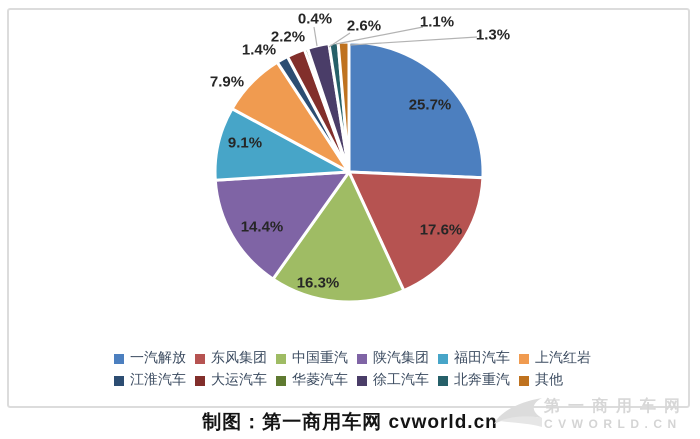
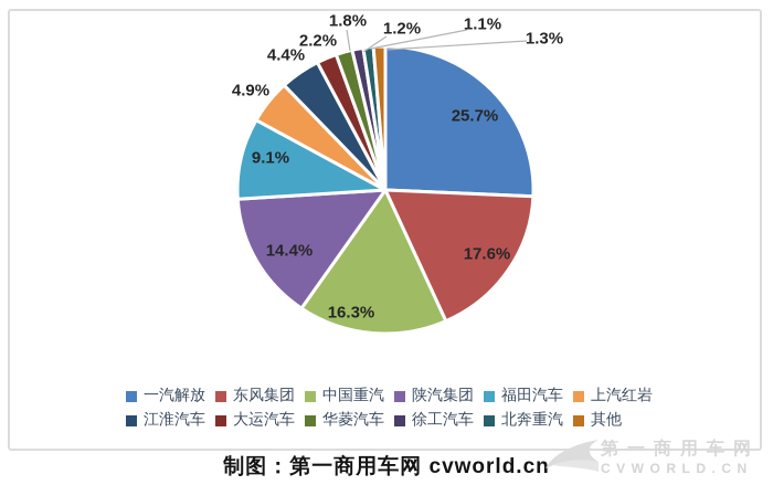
上汽红岩: 7.9% -> 4.9%
江淮汽车: 1.4% -> 4.4%
华菱汽车: 0.4% -> 1.8%
徐工汽车: 2.6% -> 1.2%
